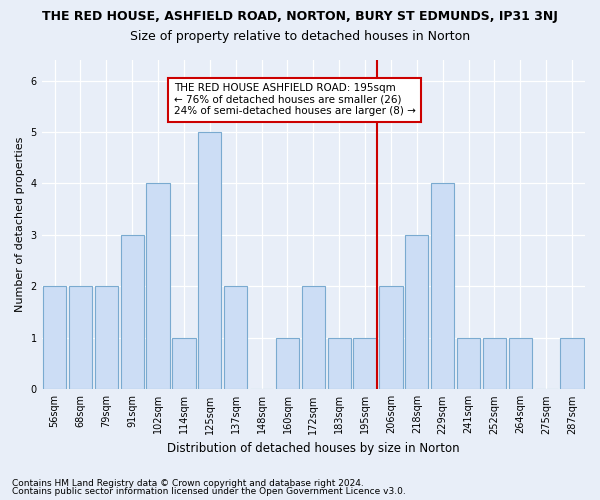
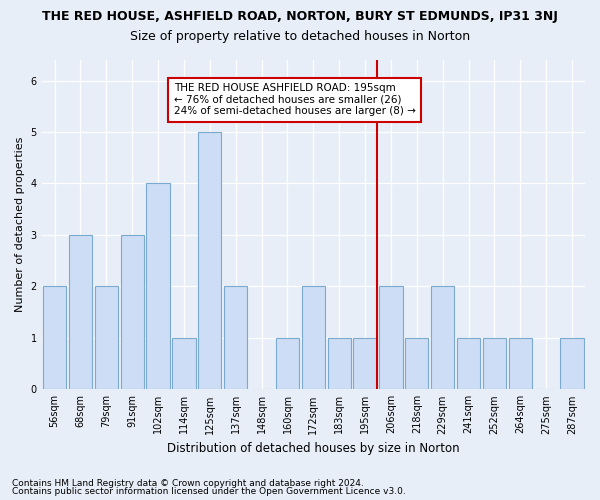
68sqm: 2 -> 3
218sqm: 3 -> 1
229sqm: 4 -> 2
